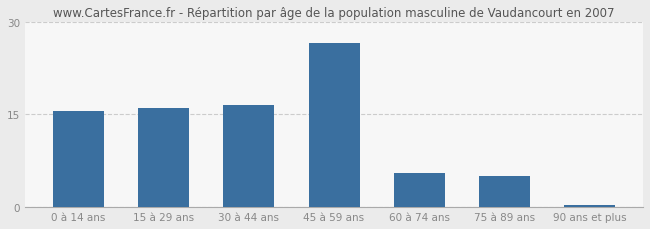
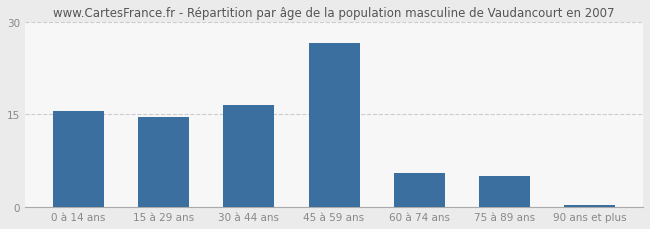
15 à 29 ans: 16.0 -> 14.6
